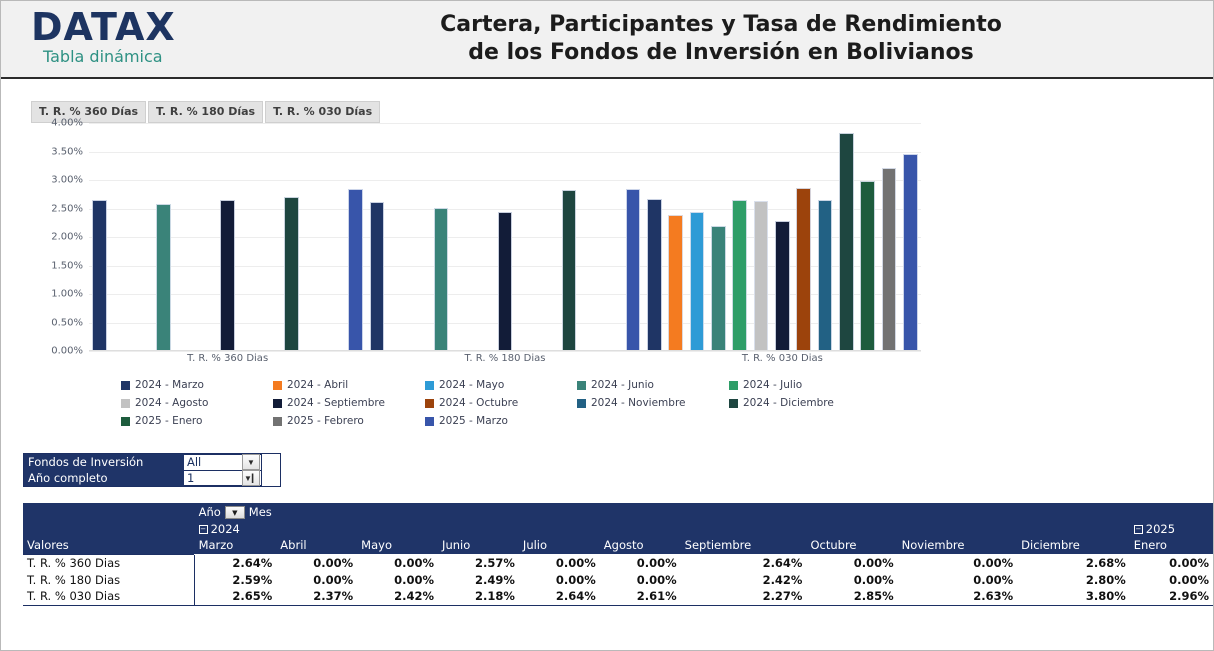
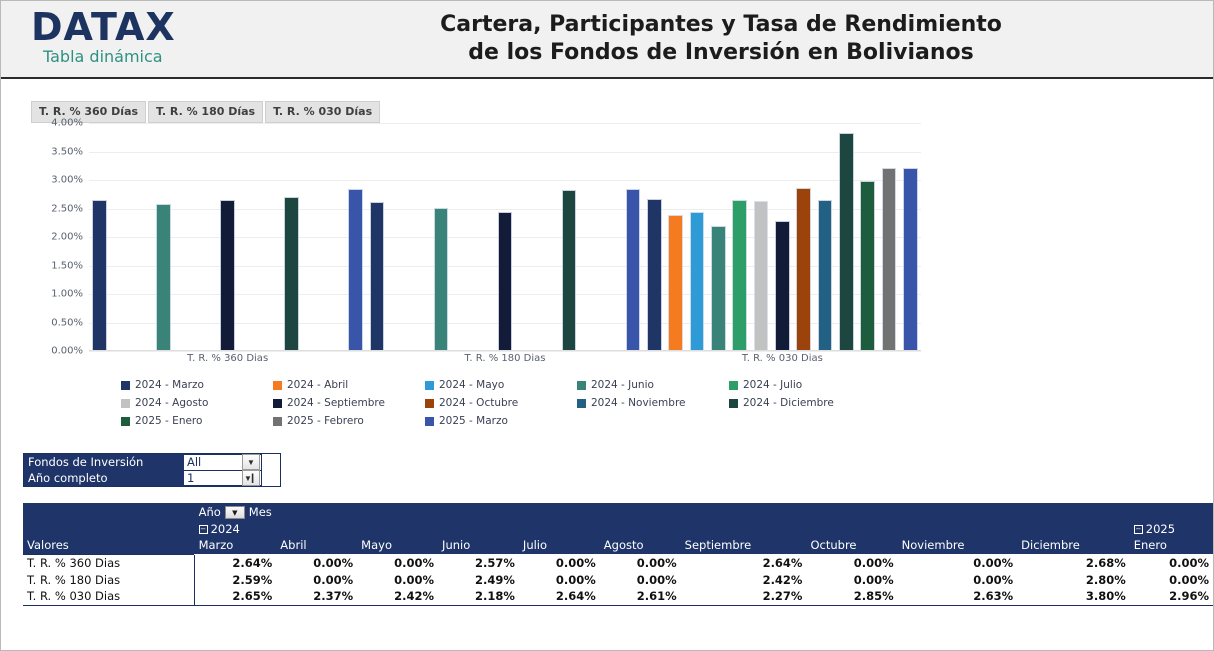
2025 - Marzo/T. R. % 030 Dias: 3.4% -> 3.2%
